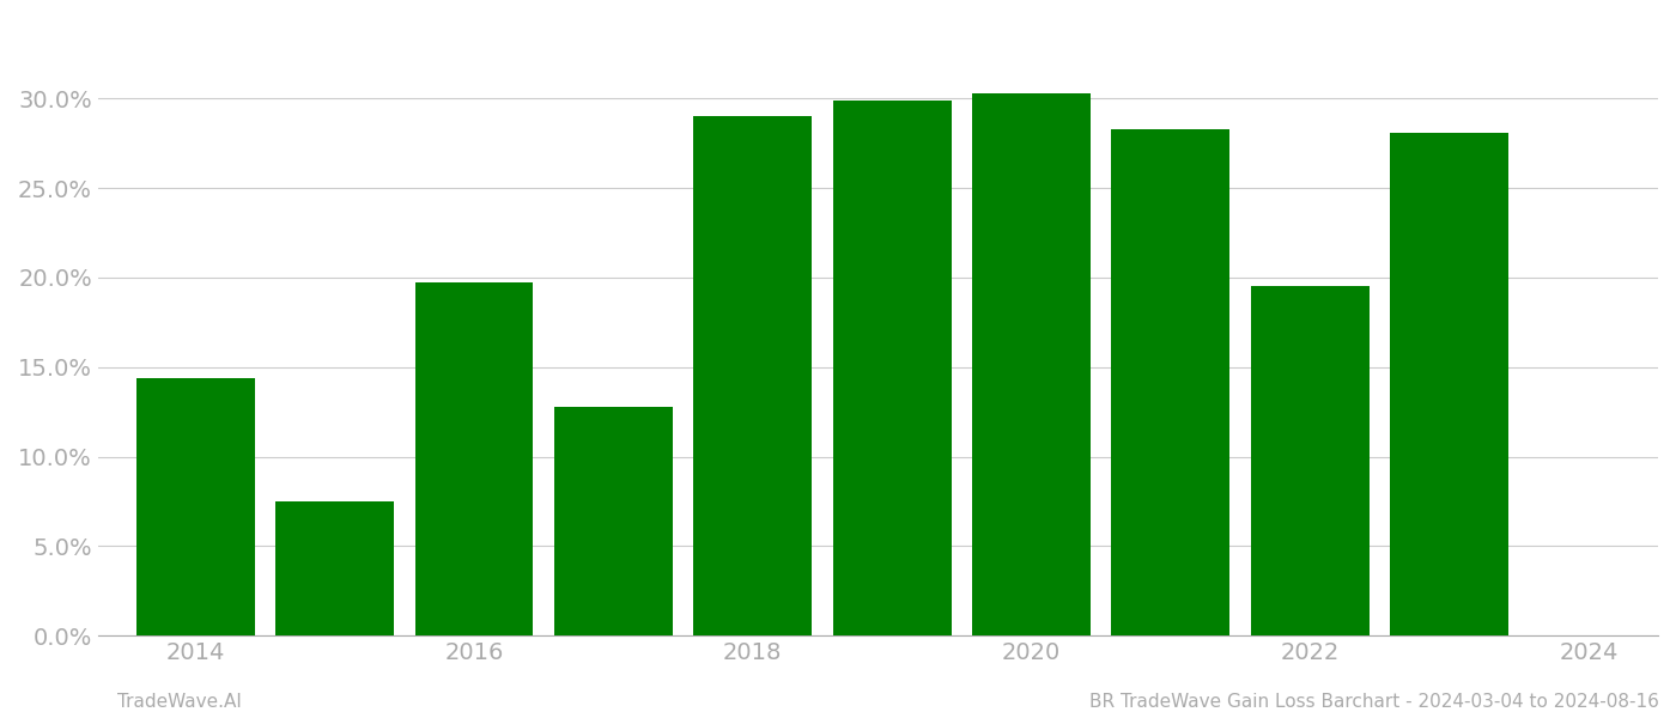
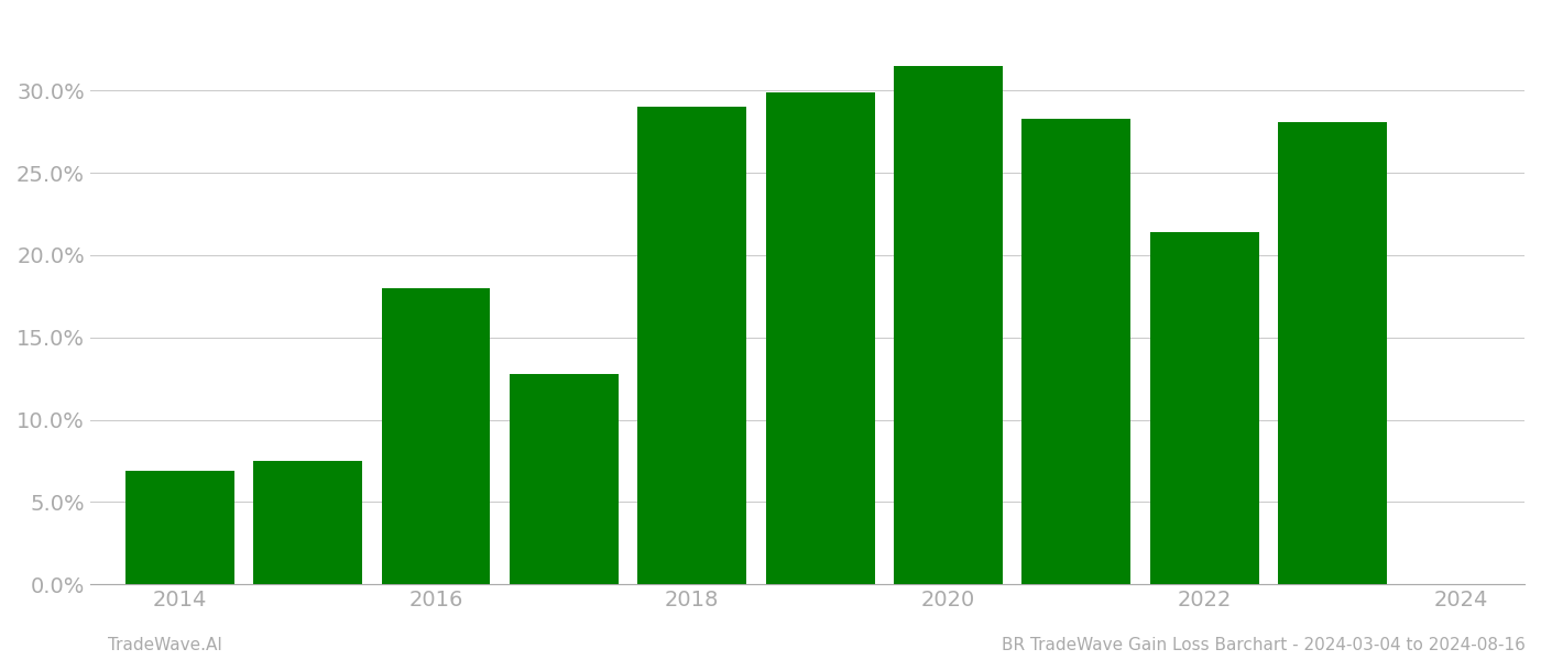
2014: 14.4% -> 6.9%
2016: 19.7% -> 18.0%
2020: 30.3% -> 31.5%
2022: 19.5% -> 21.4%
